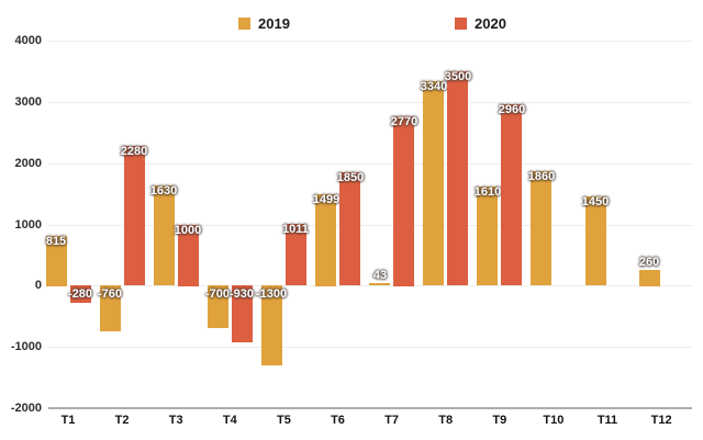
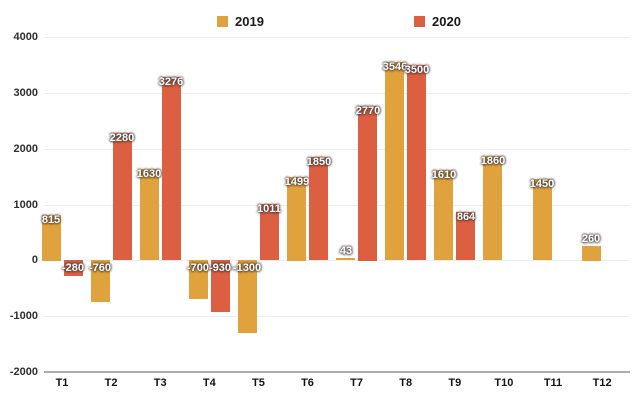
2020/T3: 1000 -> 3276
2019/T8: 3340 -> 3546
2020/T9: 2960 -> 864
